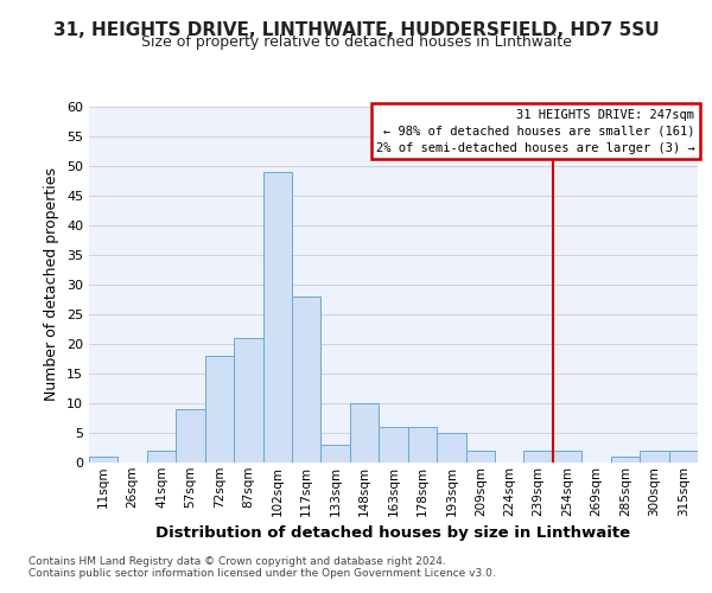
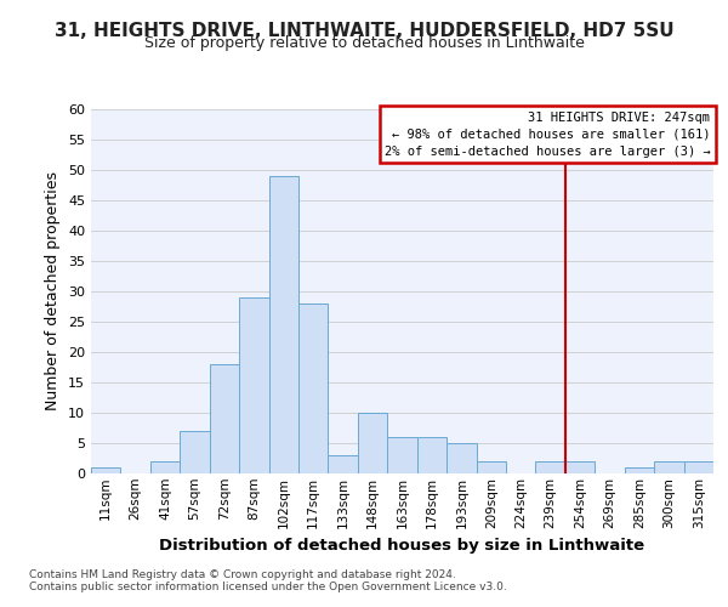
57sqm: 9 -> 7
87sqm: 21 -> 29
